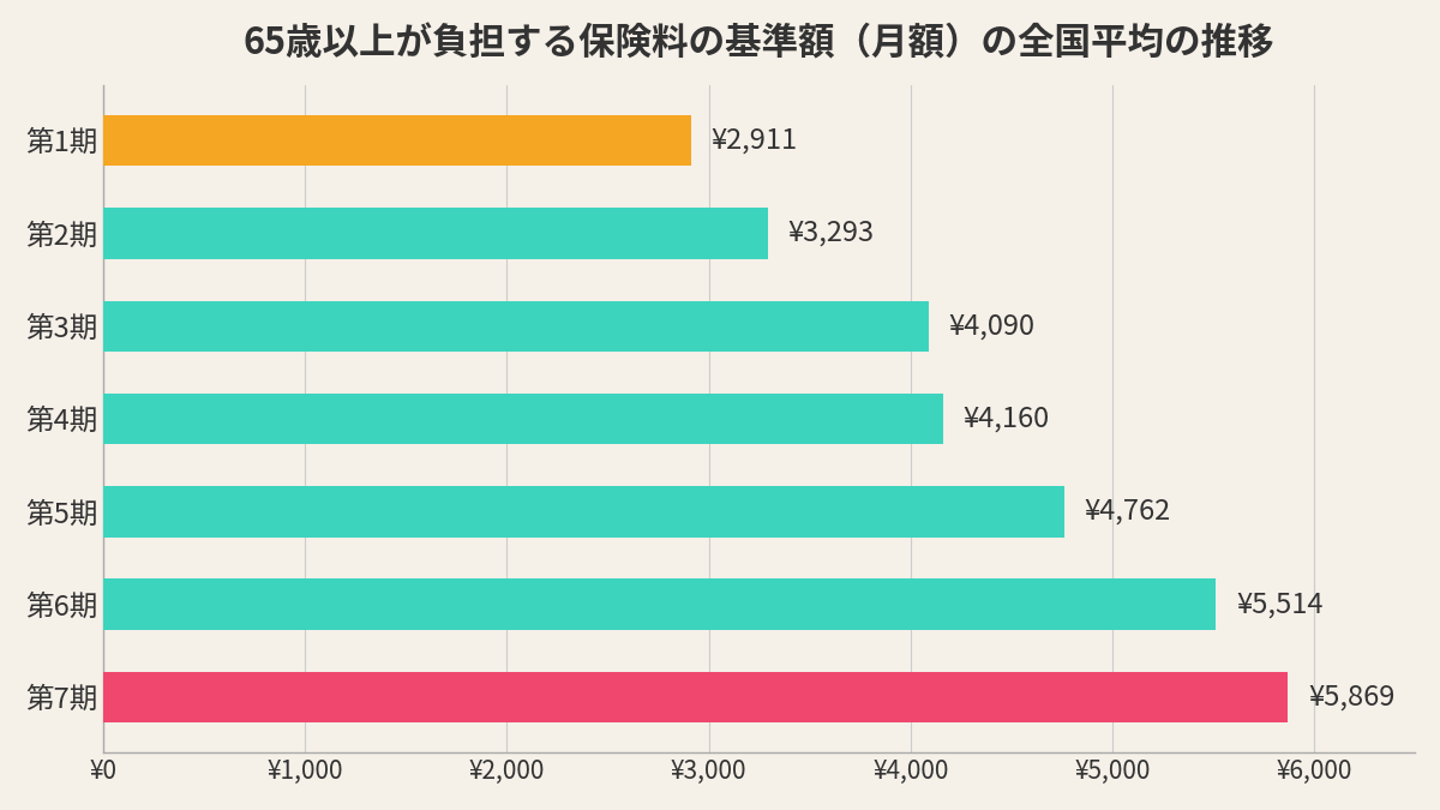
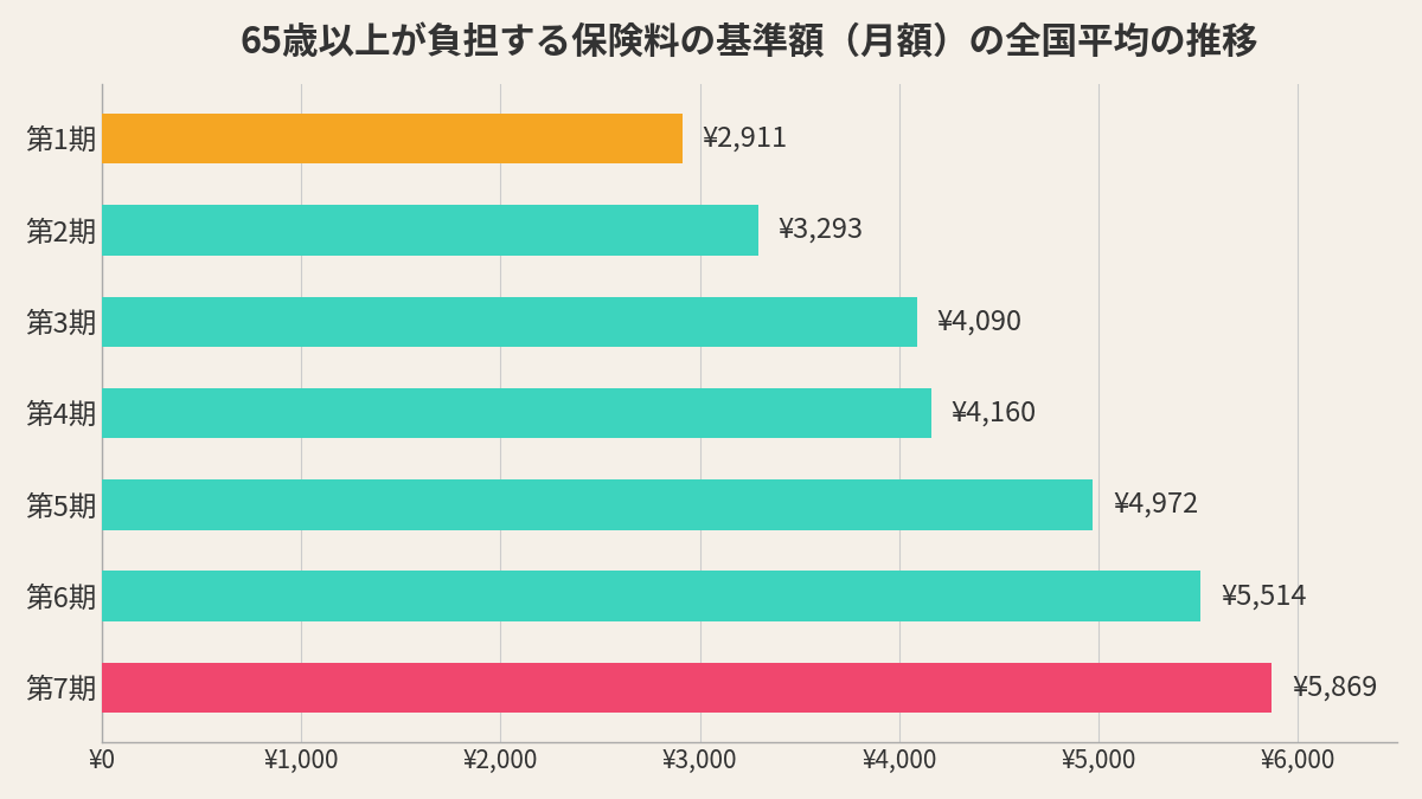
第5期: ¥4,762 -> ¥4,972
